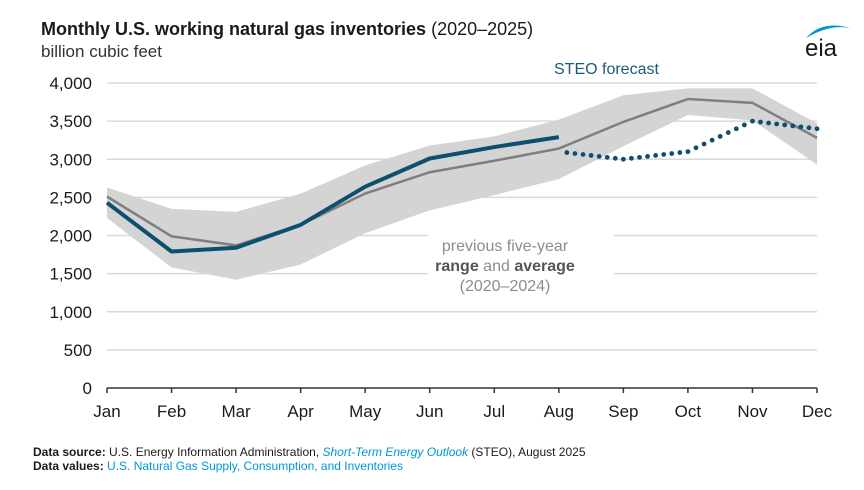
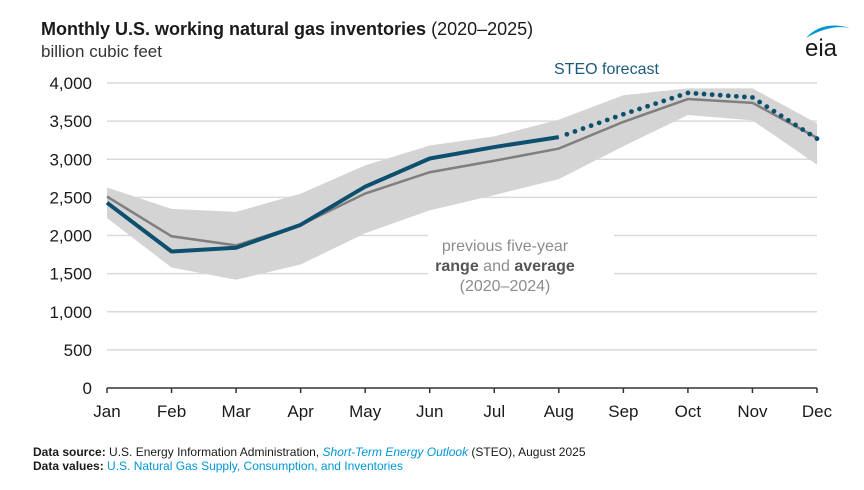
STEO forecast/Aug: 3100 -> 3300
STEO forecast/Sep: 3000 -> 3600
STEO forecast/Oct: 3100 -> 3900
STEO forecast/Nov: 3500 -> 3800
STEO forecast/Dec: 3400 -> 3300
